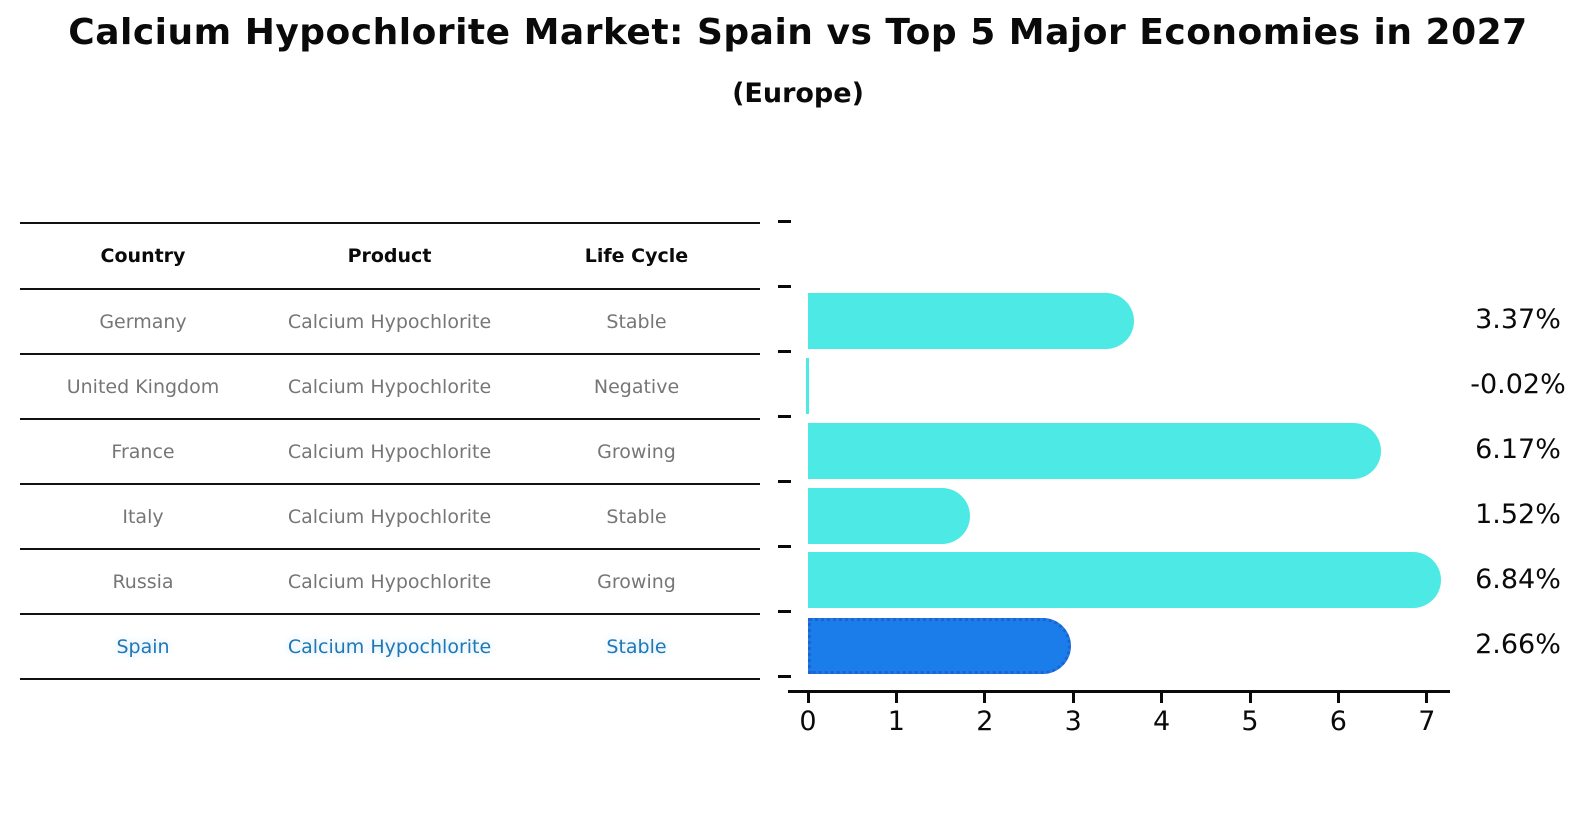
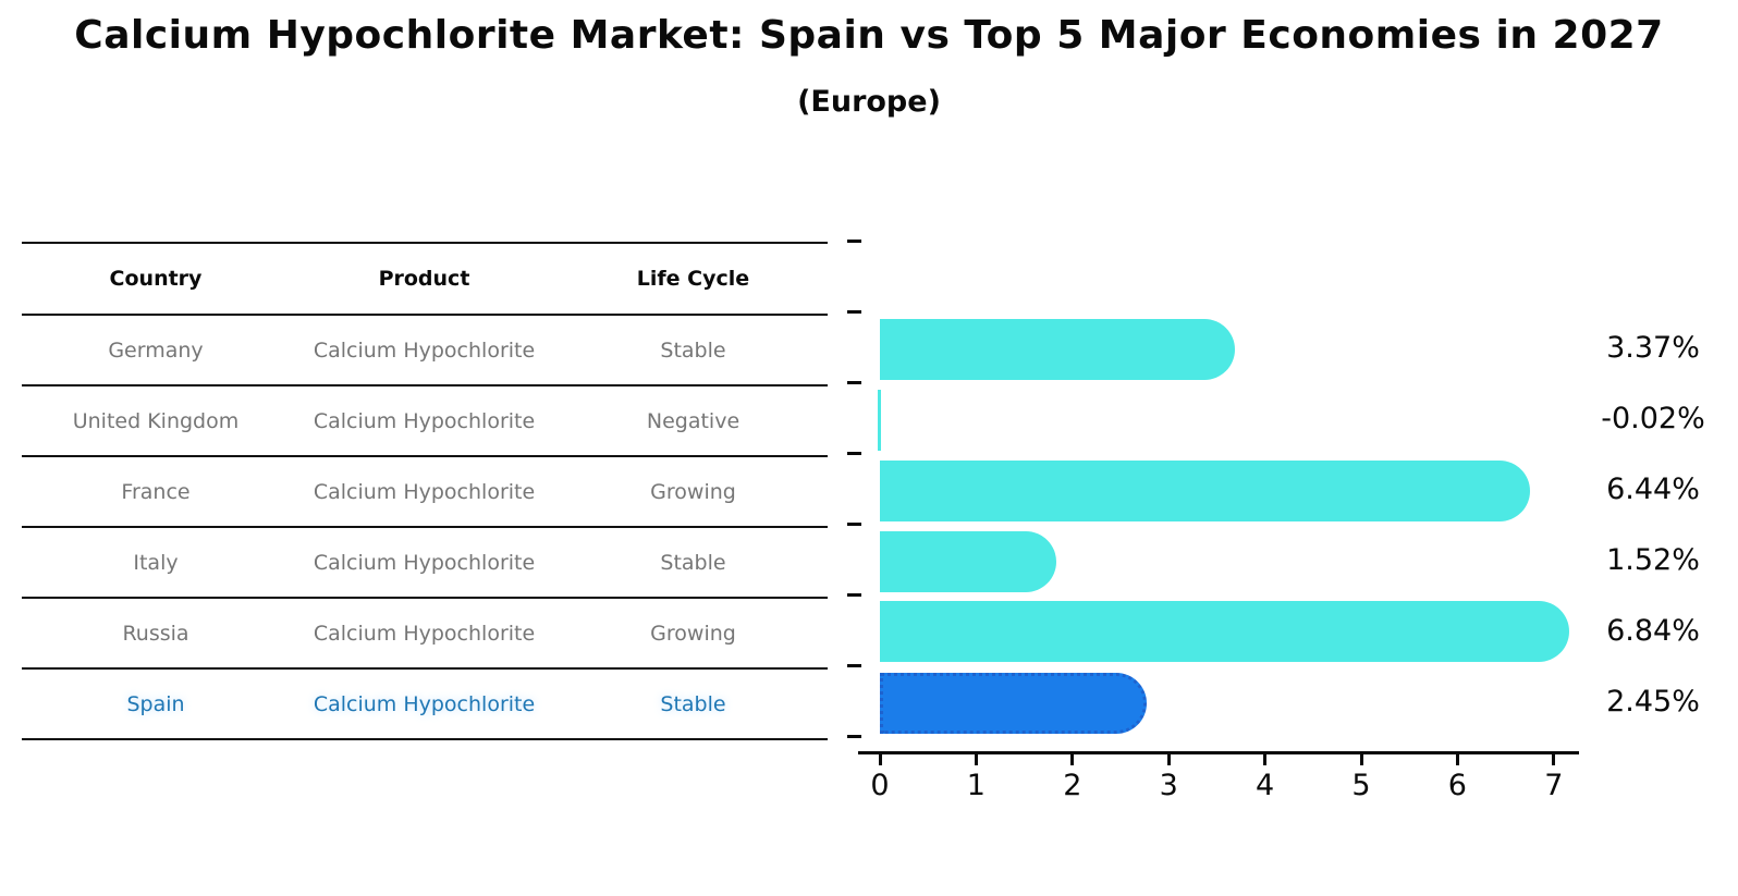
France: 6.17% -> 6.44%
Spain: 2.66% -> 2.45%
